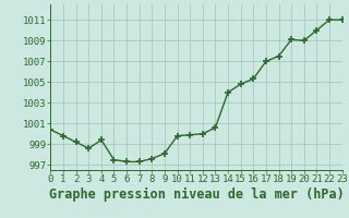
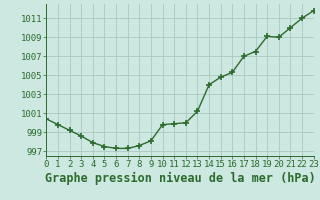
4: 999.4 -> 997.9
13: 1000.6 -> 1001.2
23: 1011.0 -> 1011.8
